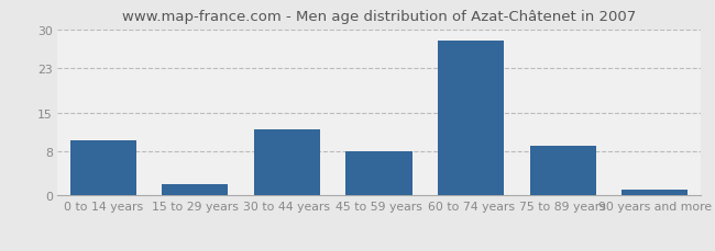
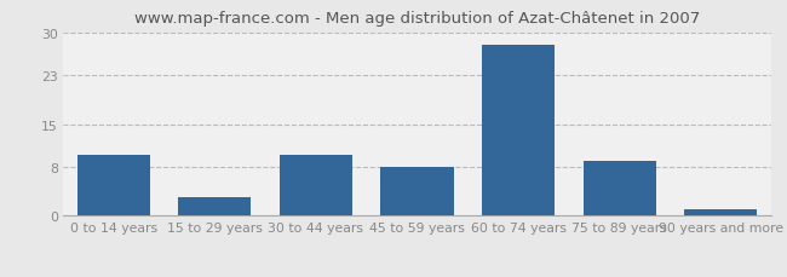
15 to 29 years: 2 -> 3
30 to 44 years: 12 -> 10
